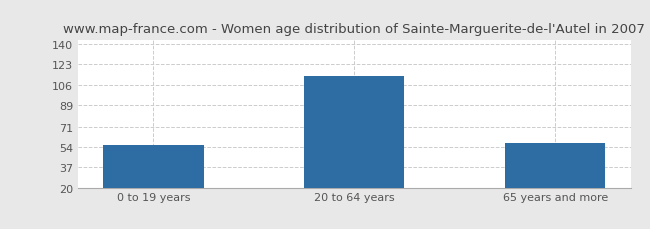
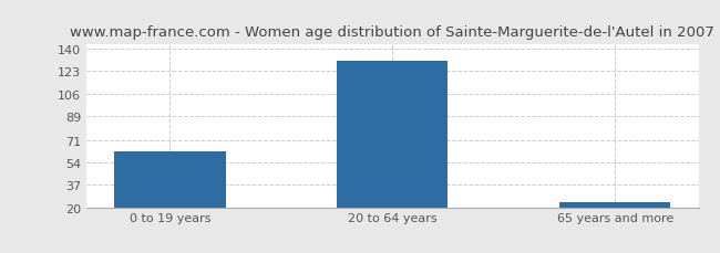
0 to 19 years: 56 -> 62
20 to 64 years: 113 -> 131
65 years and more: 57 -> 24
